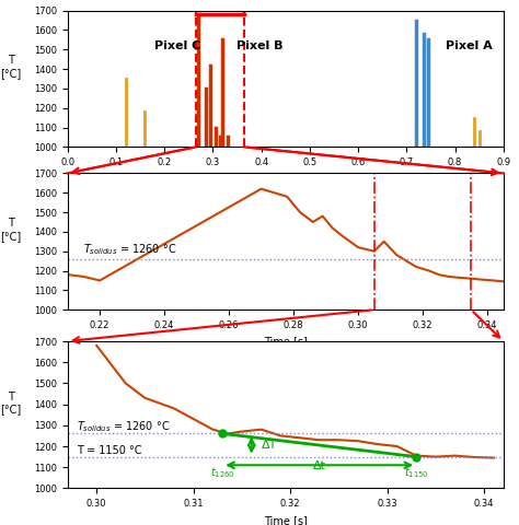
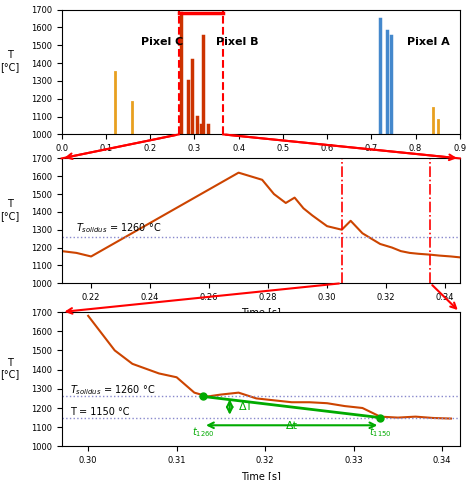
0.31: 1330 -> 1360
